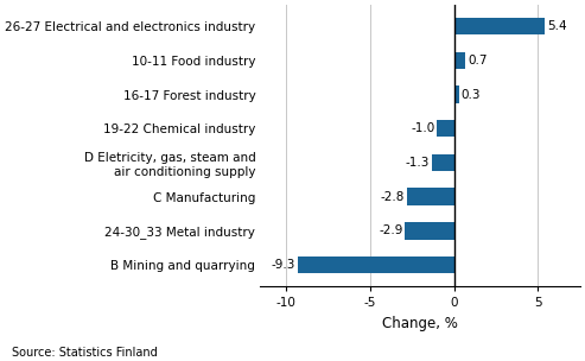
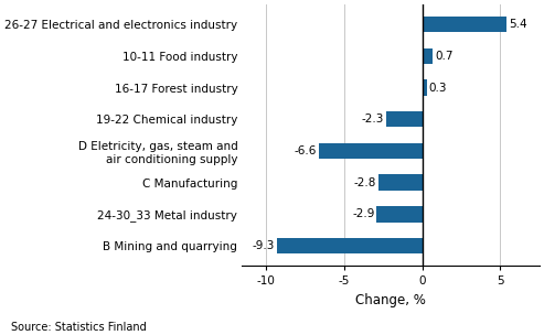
19-22 Chemical industry: -1.0 -> -2.3
D Eletricity, gas, steam and air conditioning supply: -1.3 -> -6.6
